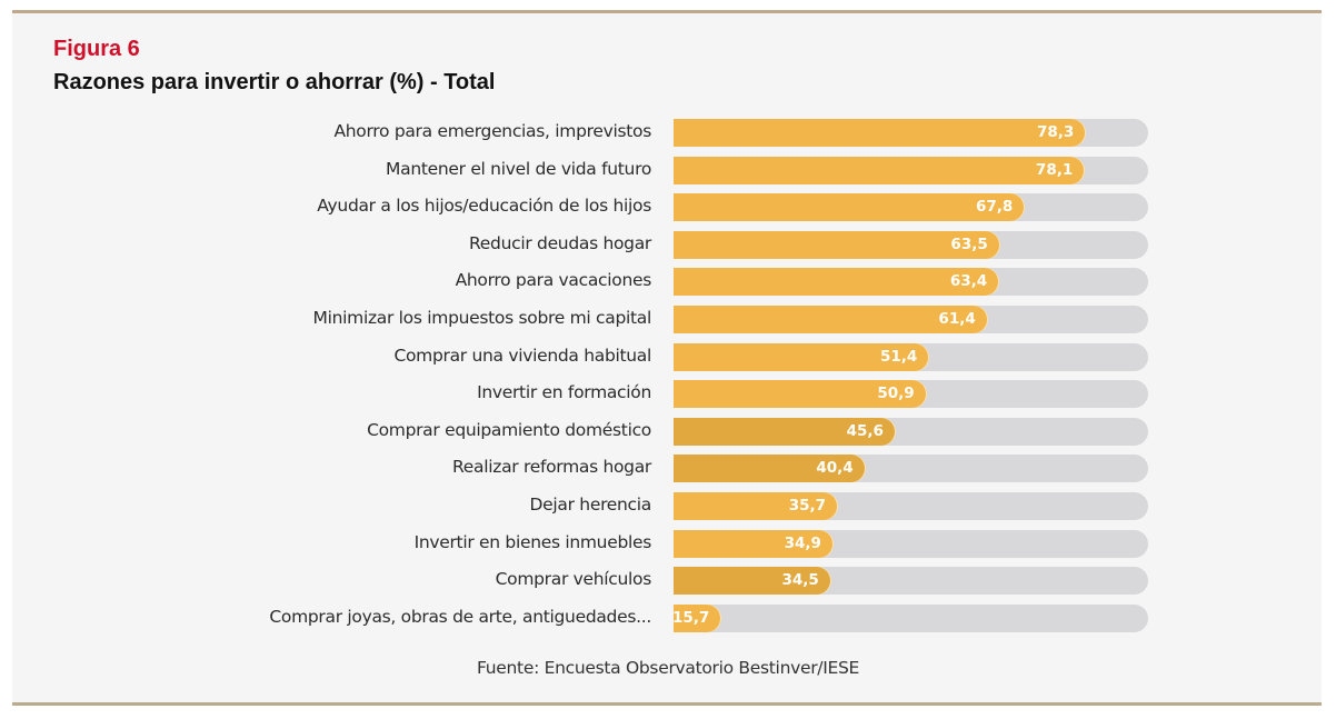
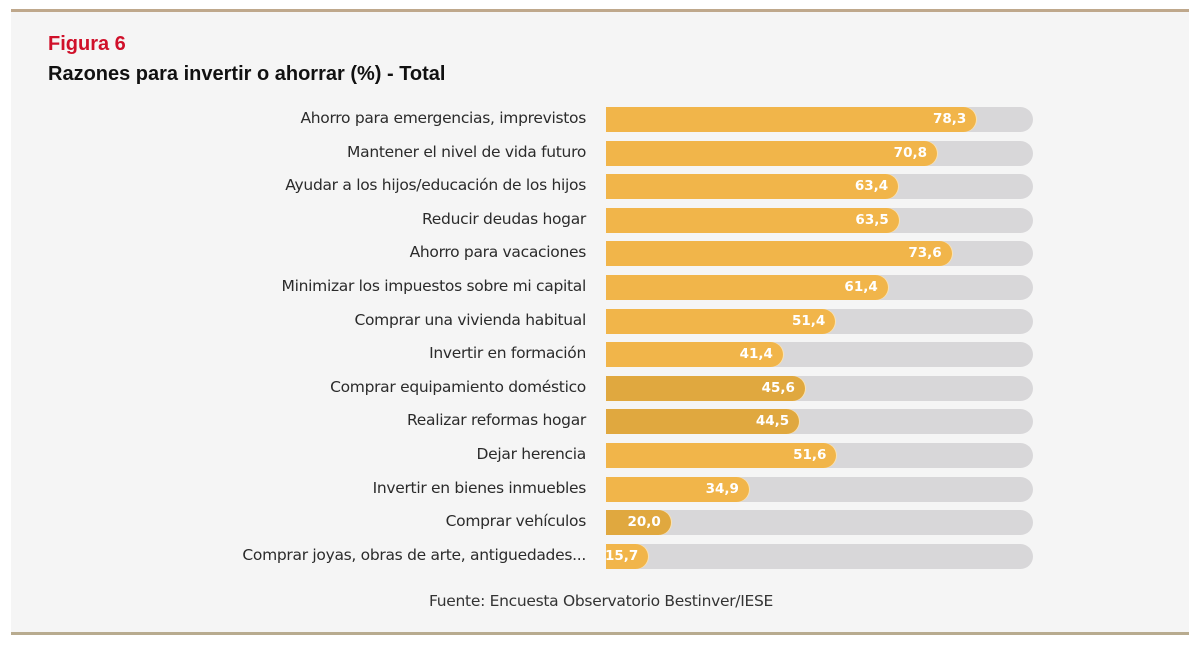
Mantener el nivel de vida futuro: 78,1 -> 70,8
Ayudar a los hijos/educación de los hijos: 67,8 -> 63,4
Ahorro para vacaciones: 63,4 -> 73,6
Invertir en formación: 50,9 -> 41,4
Realizar reformas hogar: 40,4 -> 44,5
Dejar herencia: 35,7 -> 51,6
Comprar vehículos: 34,5 -> 20,0
